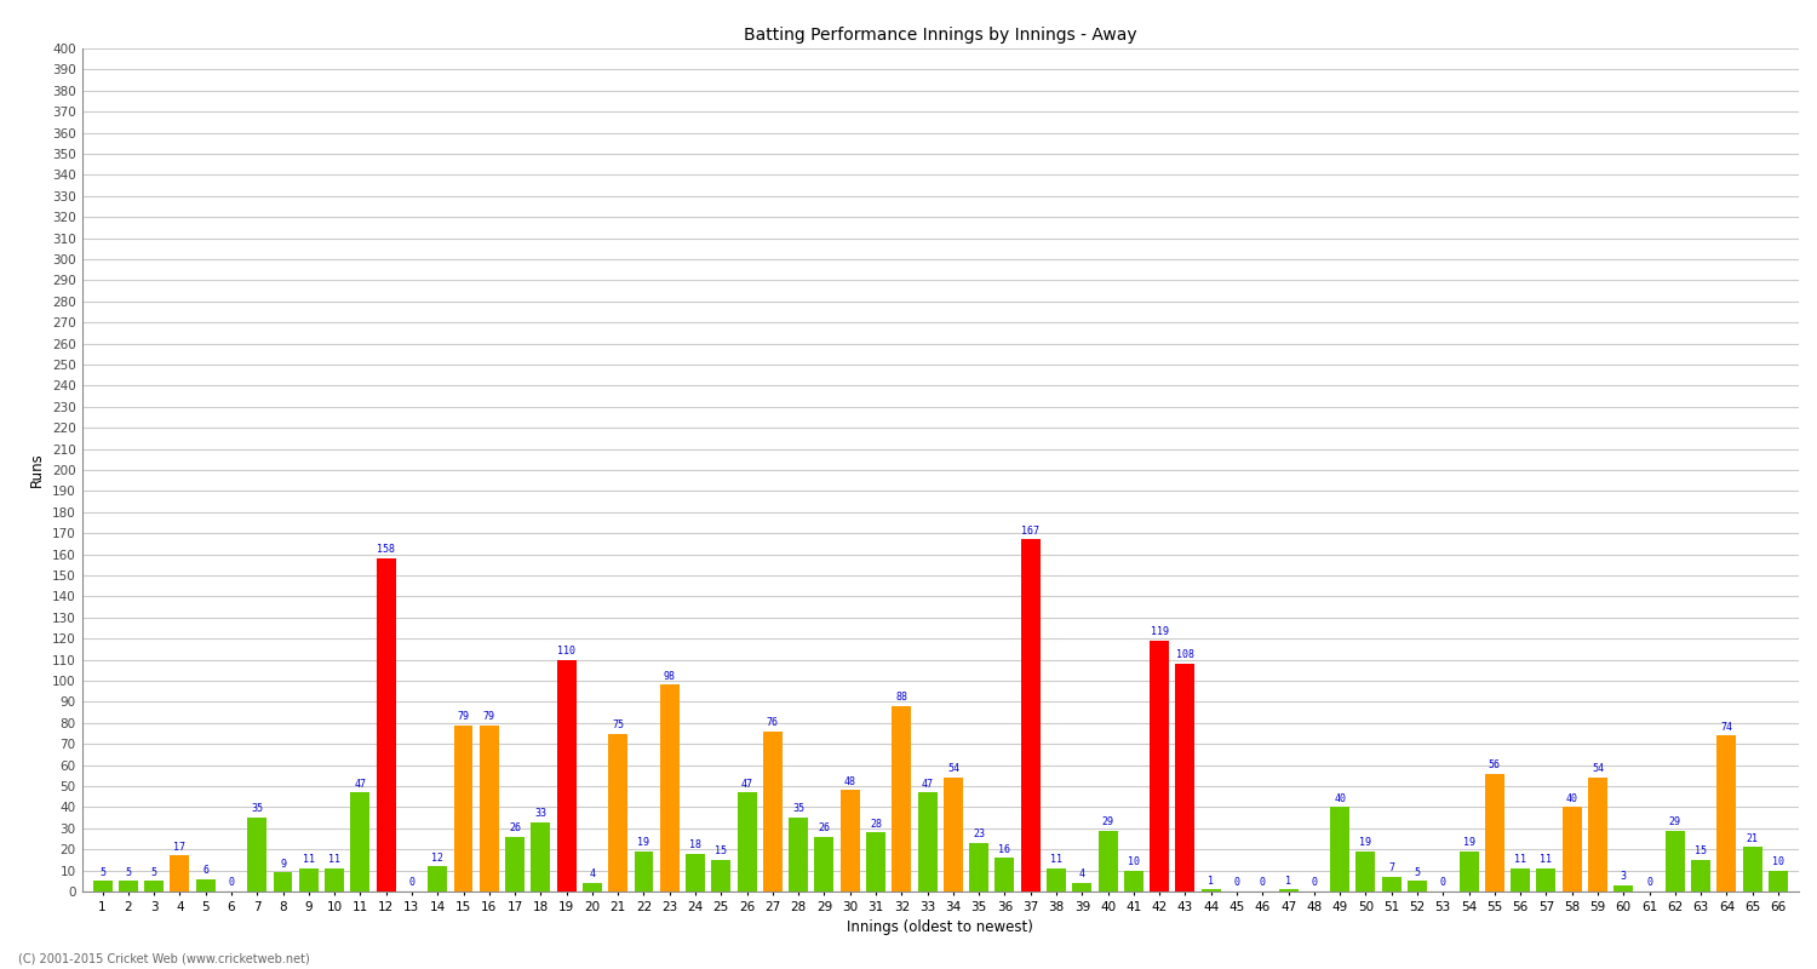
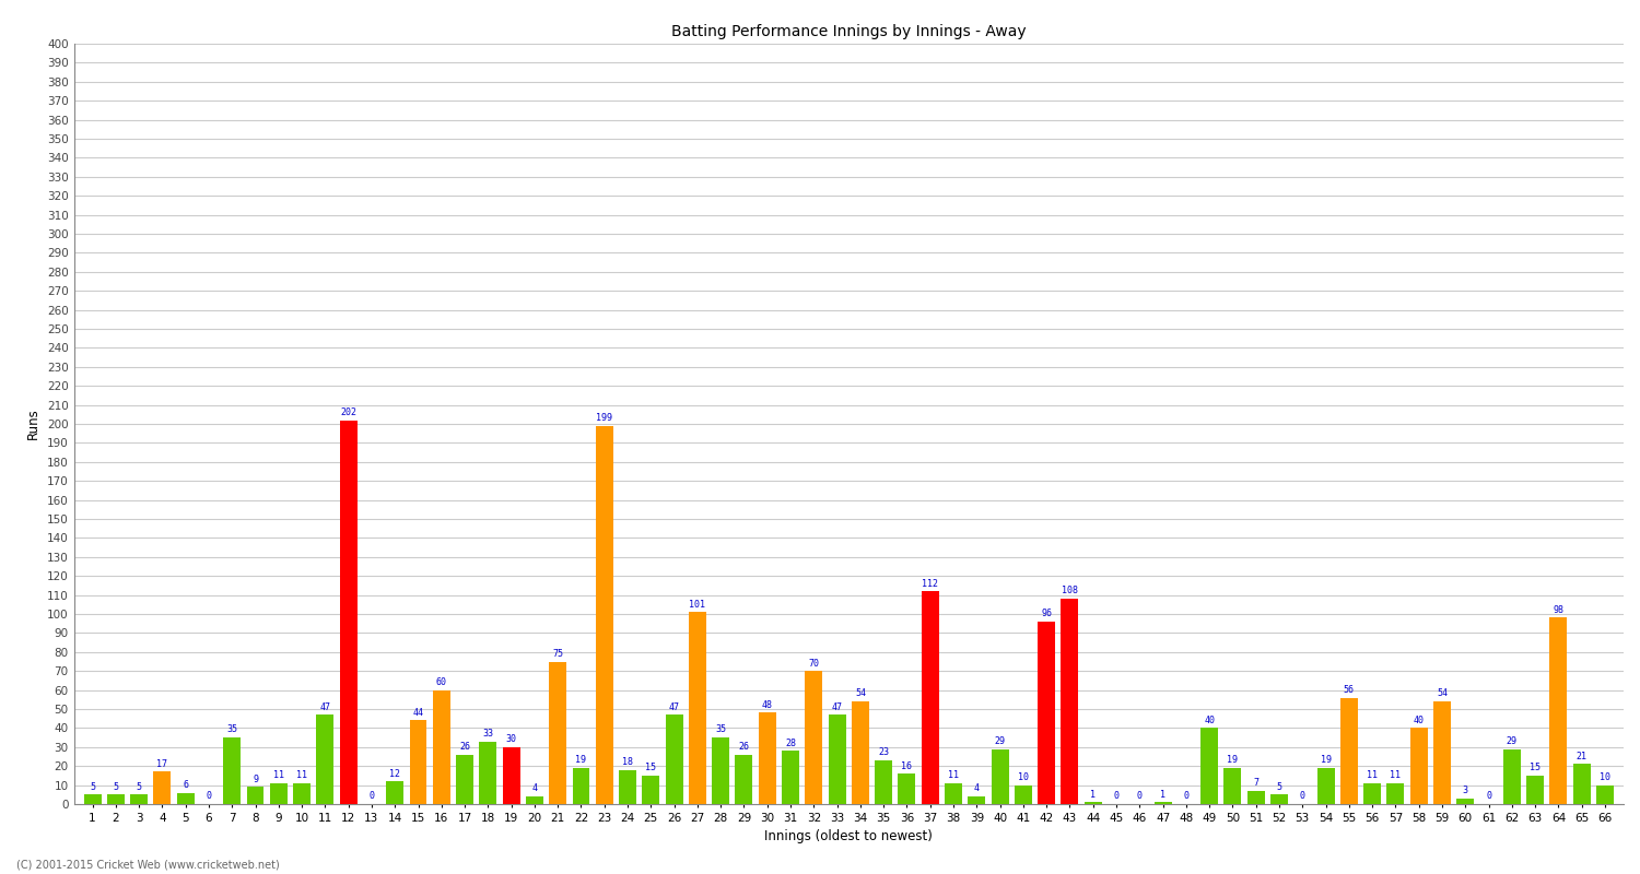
12: 158 -> 202
15: 79 -> 44
16: 79 -> 60
19: 110 -> 30
23: 98 -> 199
27: 76 -> 101
32: 88 -> 70
37: 167 -> 112
42: 119 -> 96
64: 74 -> 98
